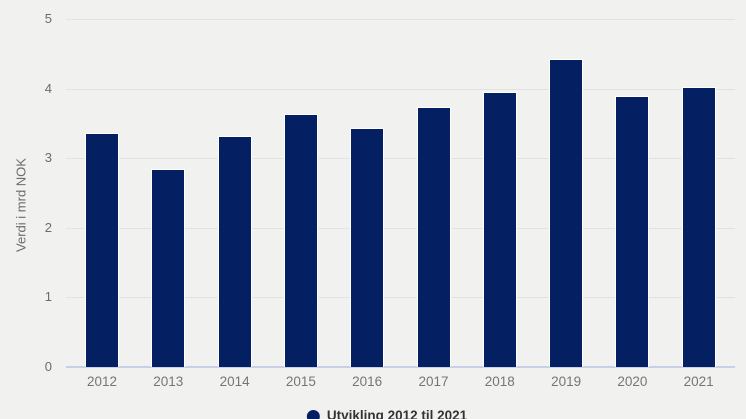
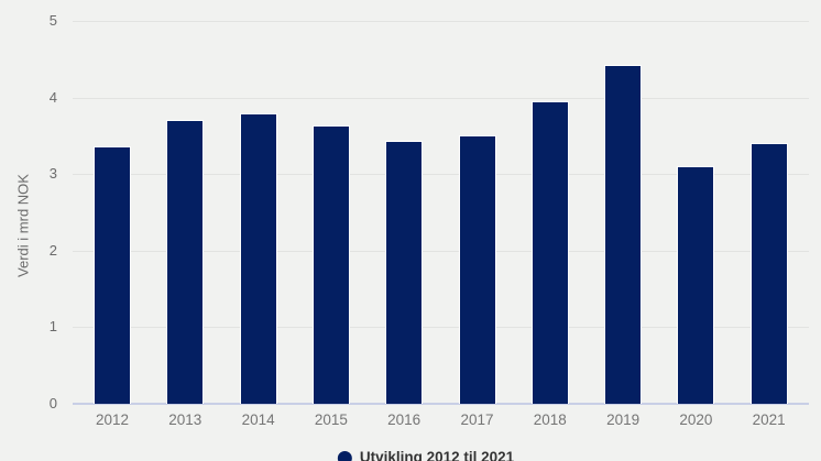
2013: 2.8 -> 3.7
2014: 3.3 -> 3.8
2017: 3.7 -> 3.5
2020: 3.9 -> 3.1
2021: 4.0 -> 3.4
